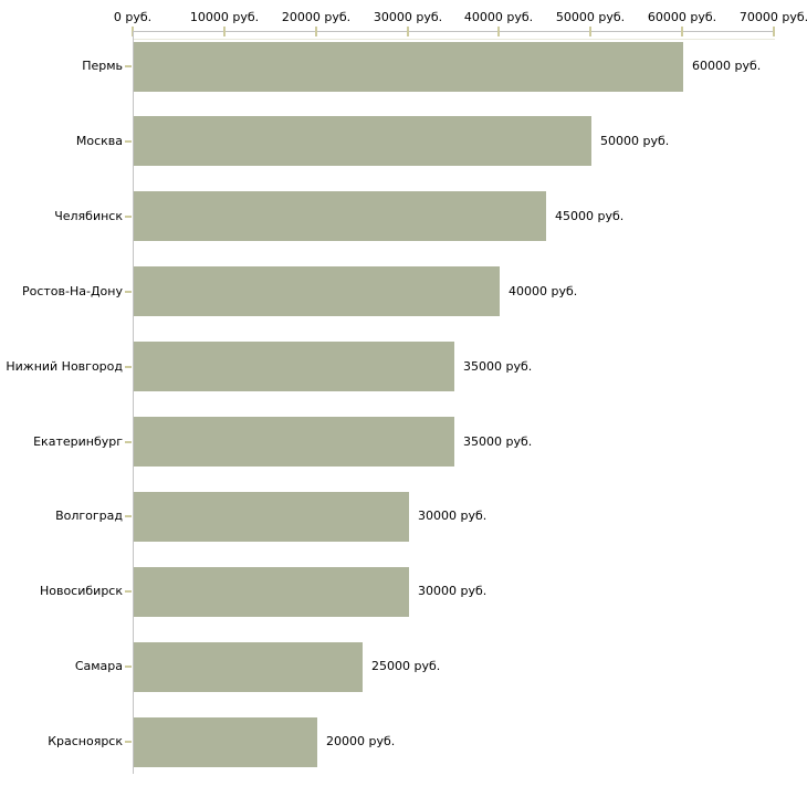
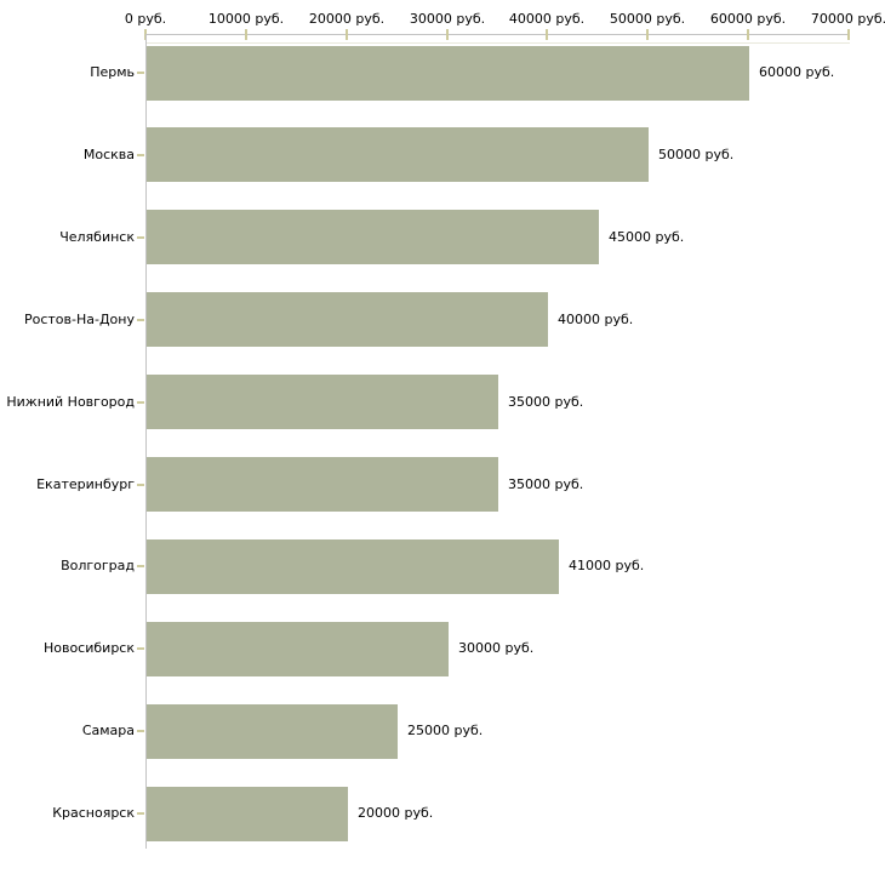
Волгоград: 30000 -> 41000
